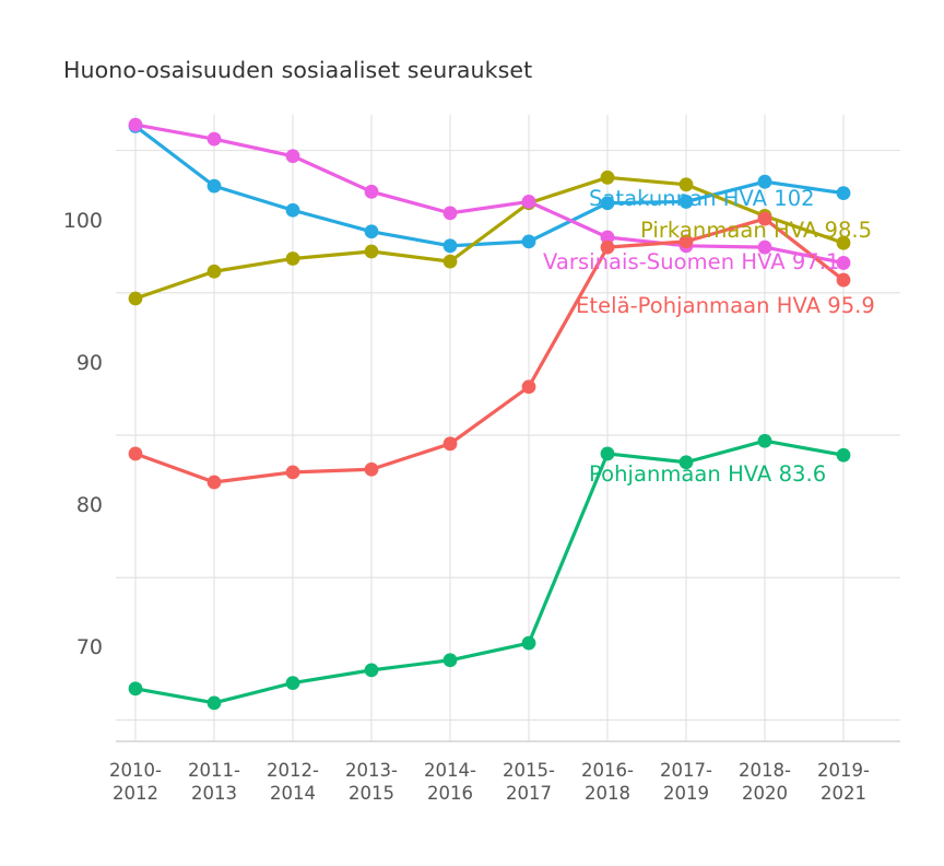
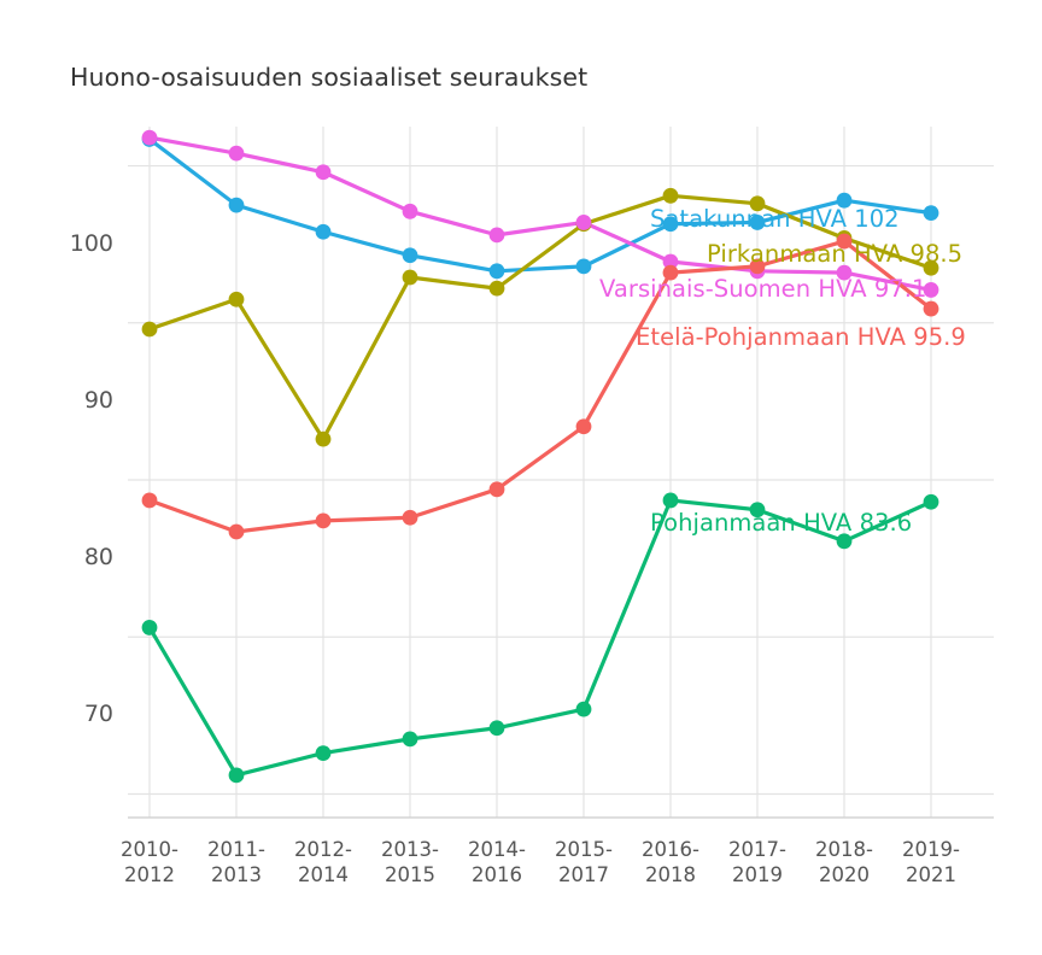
Pohjanmaan HVA 83.6/2010- 2012: 67.2 -> 75.6
Pirkanmaan HVA 98.5/2012- 2014: 97.4 -> 87.6
Pohjanmaan HVA 83.6/2018- 2020: 84.6 -> 81.1
